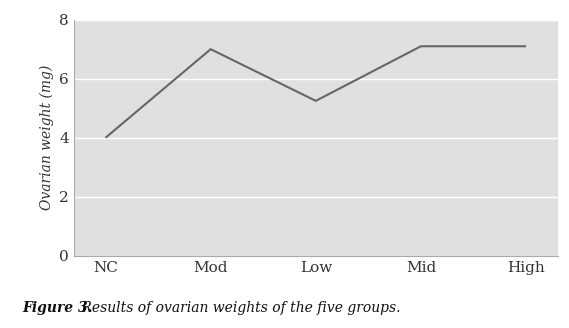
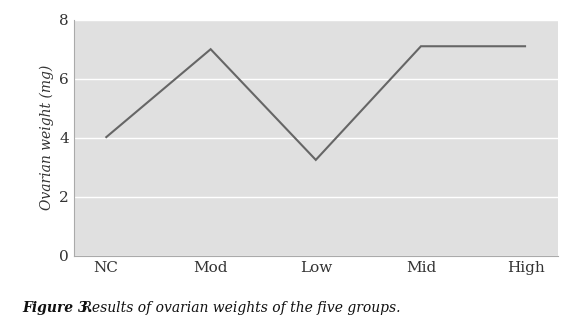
Low: 5.25 -> 3.25
